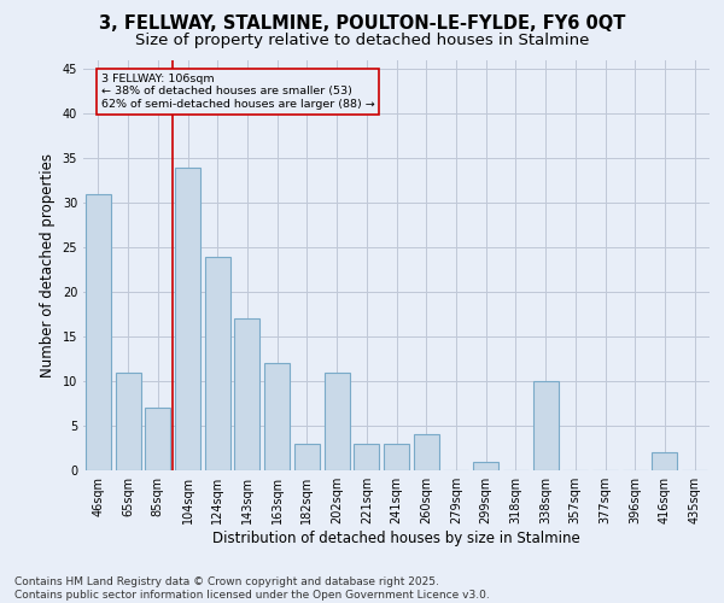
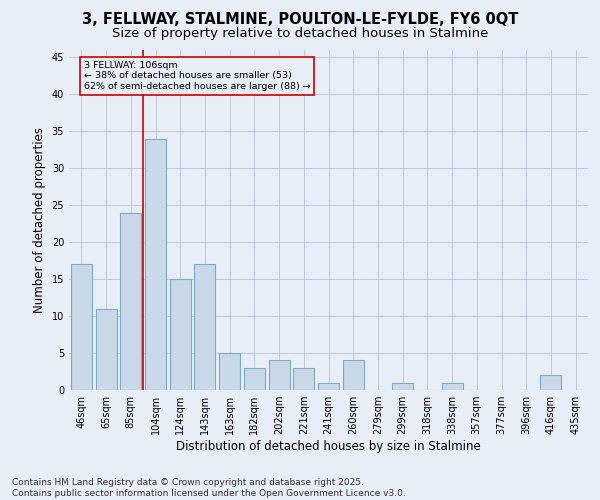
46sqm: 31 -> 17
85sqm: 7 -> 24
124sqm: 24 -> 15
163sqm: 12 -> 5
202sqm: 11 -> 4
241sqm: 3 -> 1
338sqm: 10 -> 1
